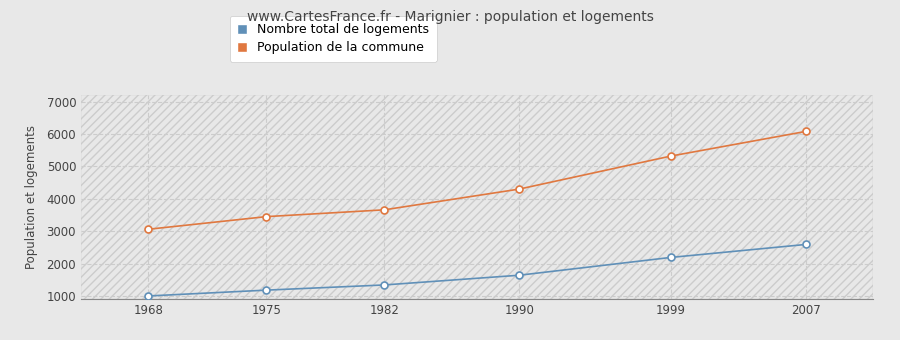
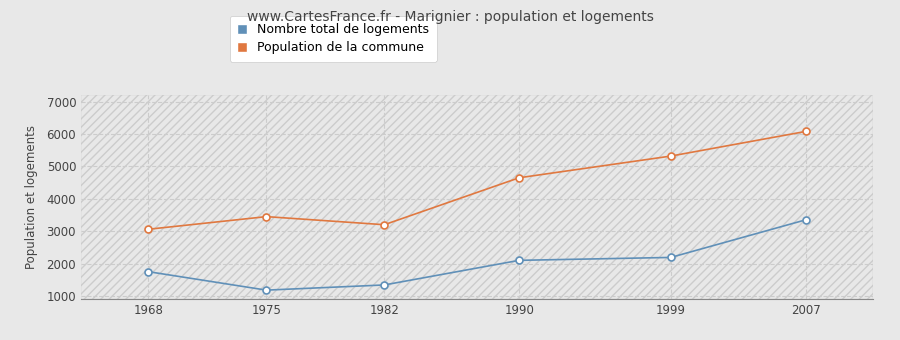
Nombre total de logements/1968: 1000 -> 1750
Population de la commune/1982: 3660 -> 3200
Nombre total de logements/1990: 1640 -> 2100
Population de la commune/1990: 4300 -> 4650
Nombre total de logements/2007: 2590 -> 3350
